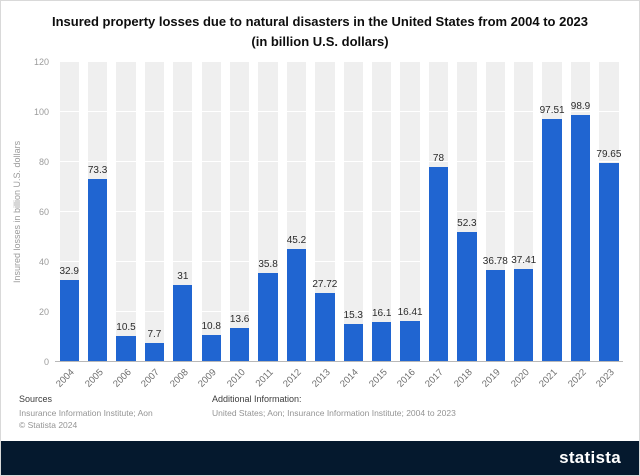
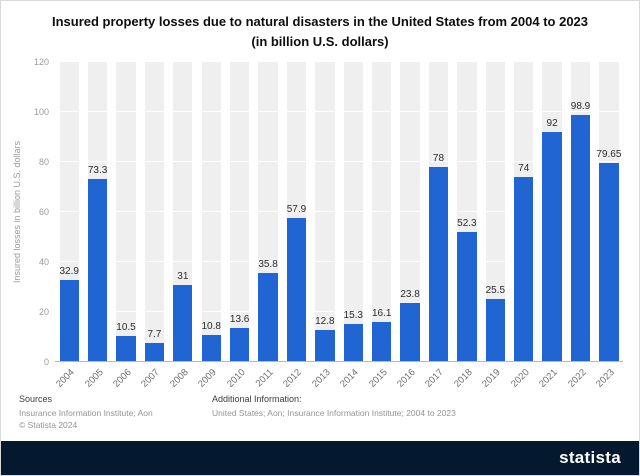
2012: 45.2 -> 57.9
2013: 27.72 -> 12.8
2016: 16.41 -> 23.8
2019: 36.78 -> 25.5
2020: 37.41 -> 74
2021: 97.51 -> 92
